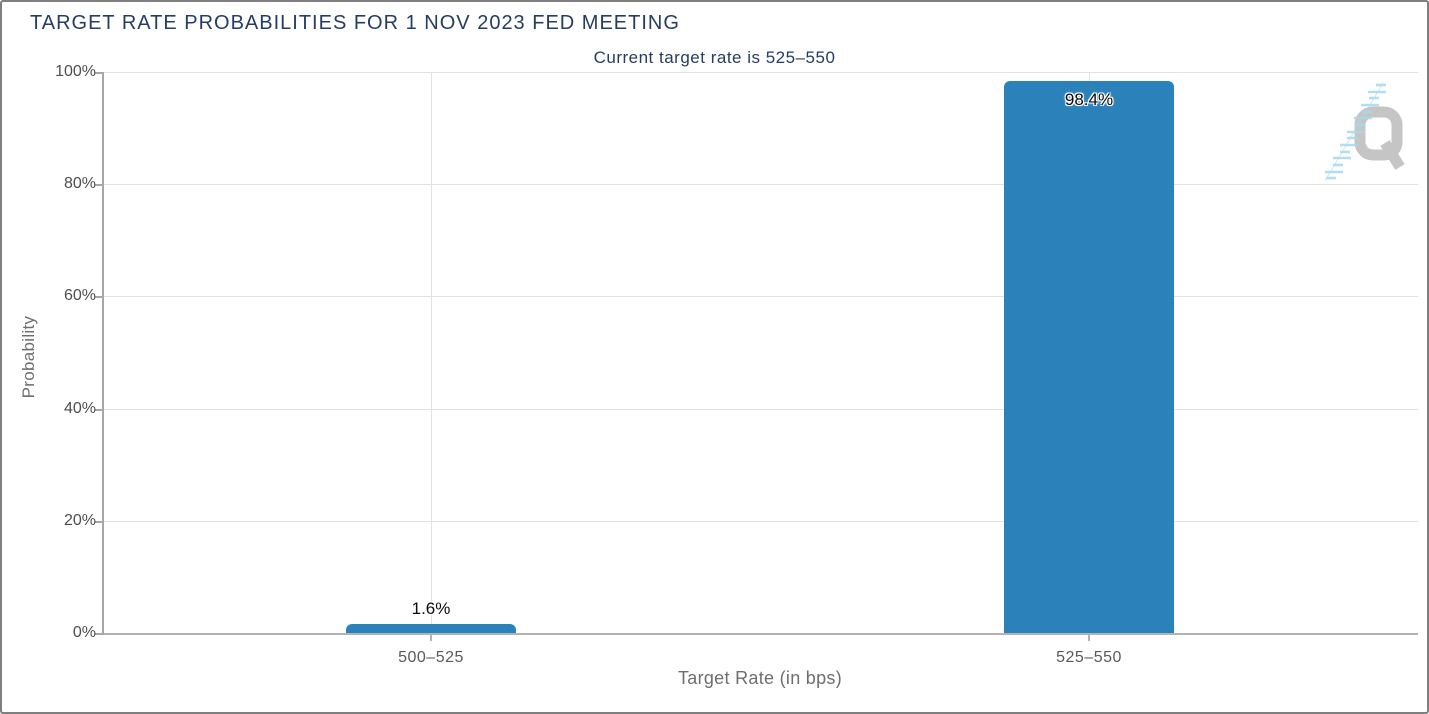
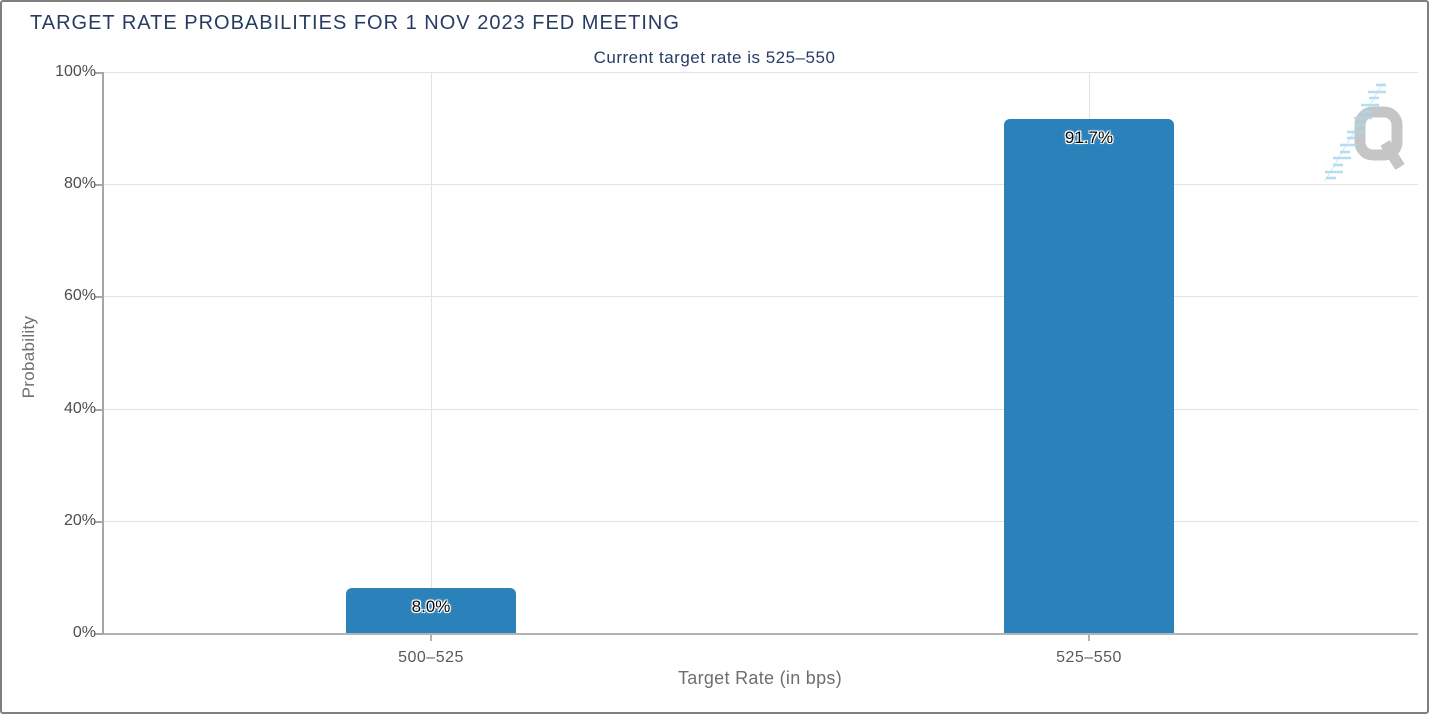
500–525: 1.6% -> 8.0%
525–550: 98.4% -> 91.7%
